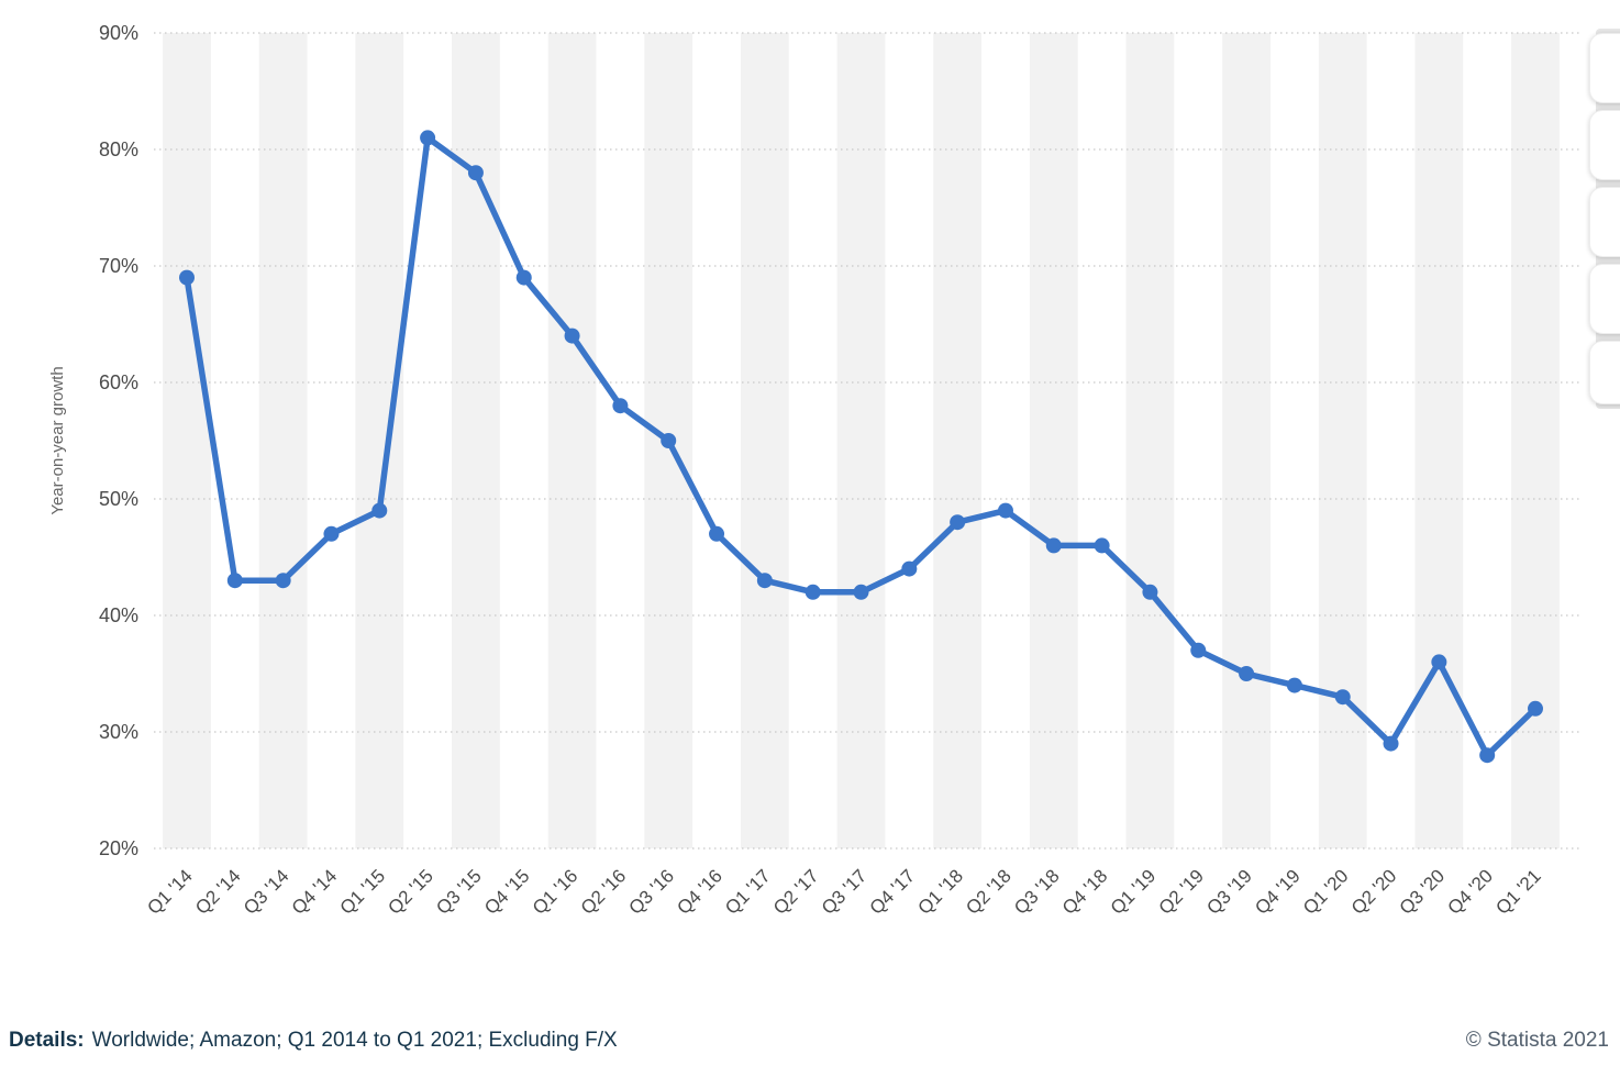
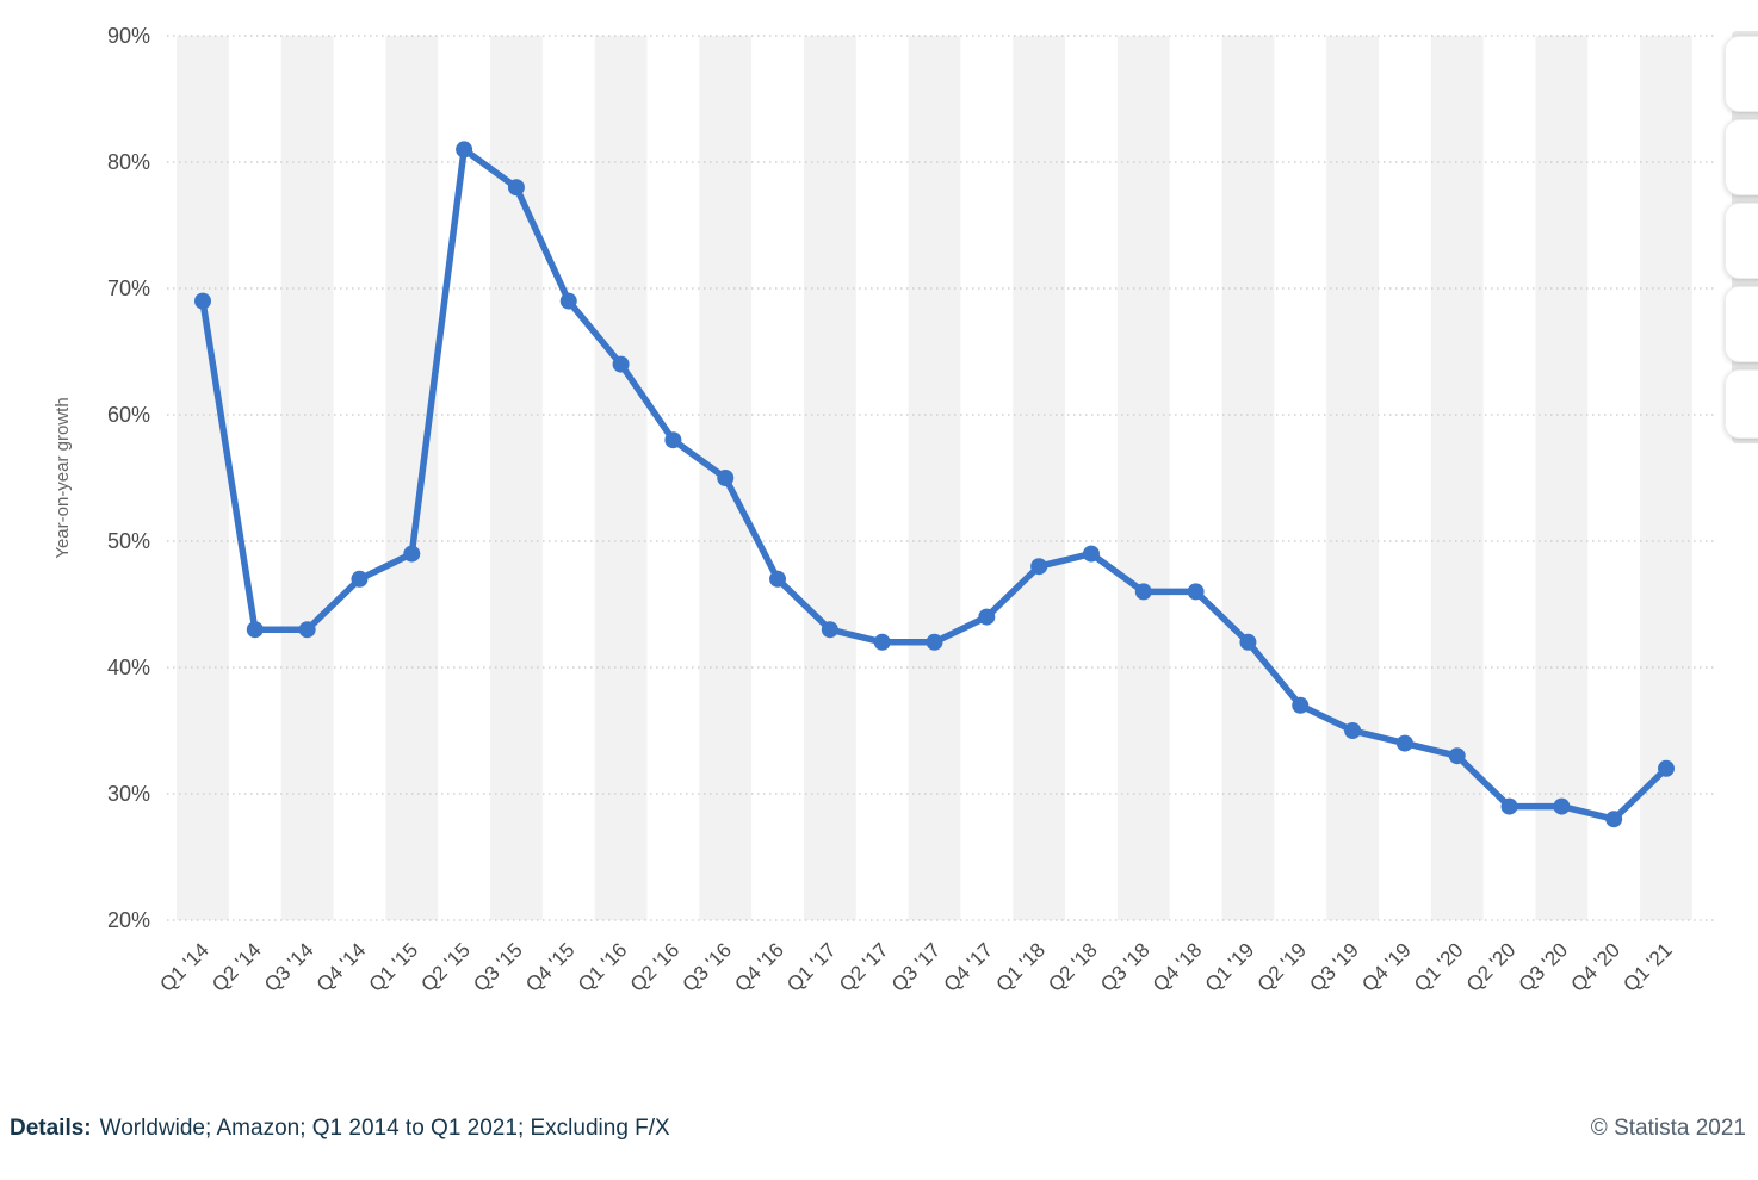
Q3 '20: 36% -> 29%
